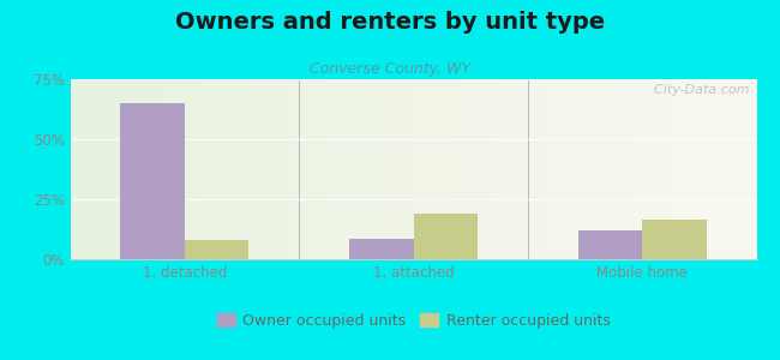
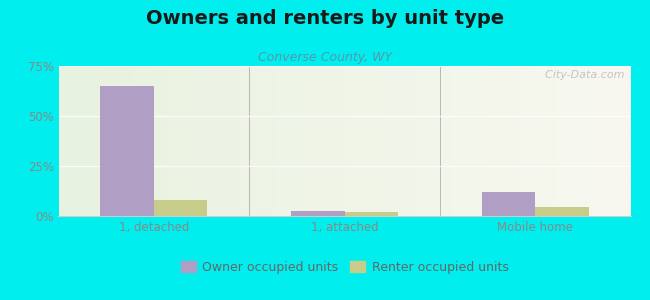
Owner occupied units/1, attached: 8.5% -> 2.5%
Renter occupied units/1, attached: 19.0% -> 2.0%
Renter occupied units/Mobile home: 16.5% -> 4.5%
